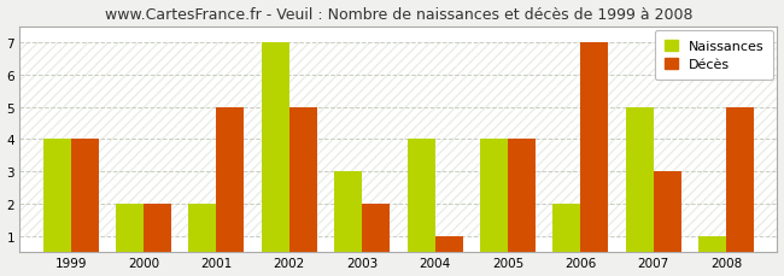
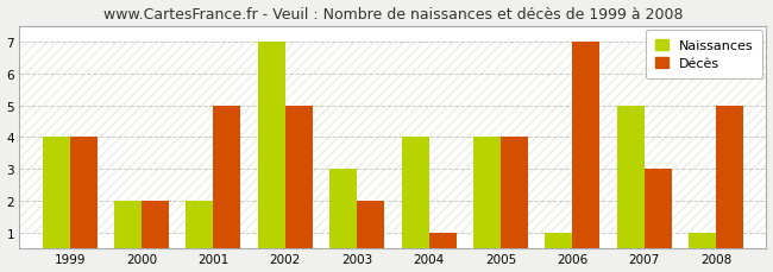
Naissances/2006: 2 -> 1
